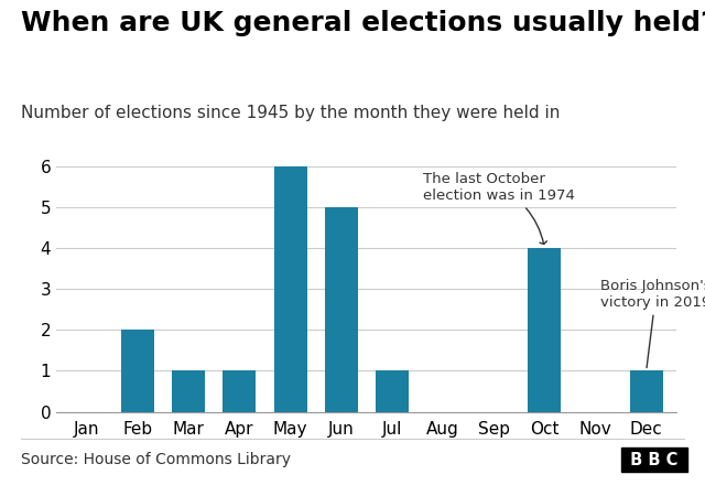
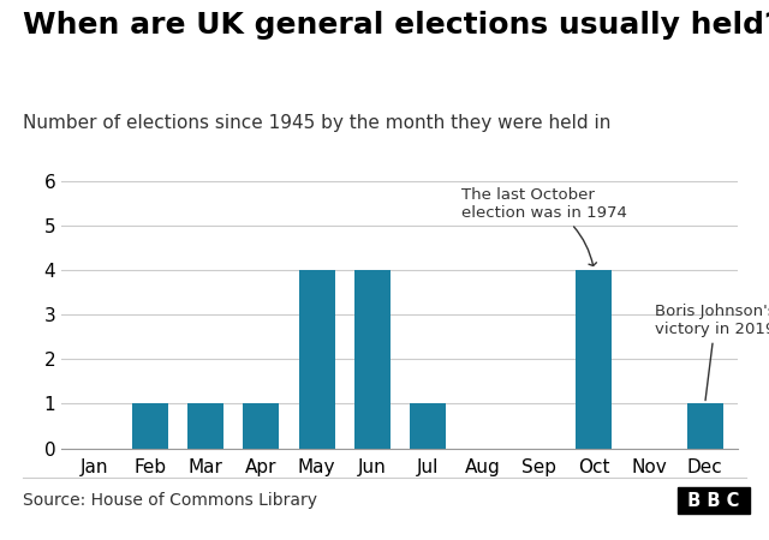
Feb: 2 -> 1
May: 6 -> 4
Jun: 5 -> 4
